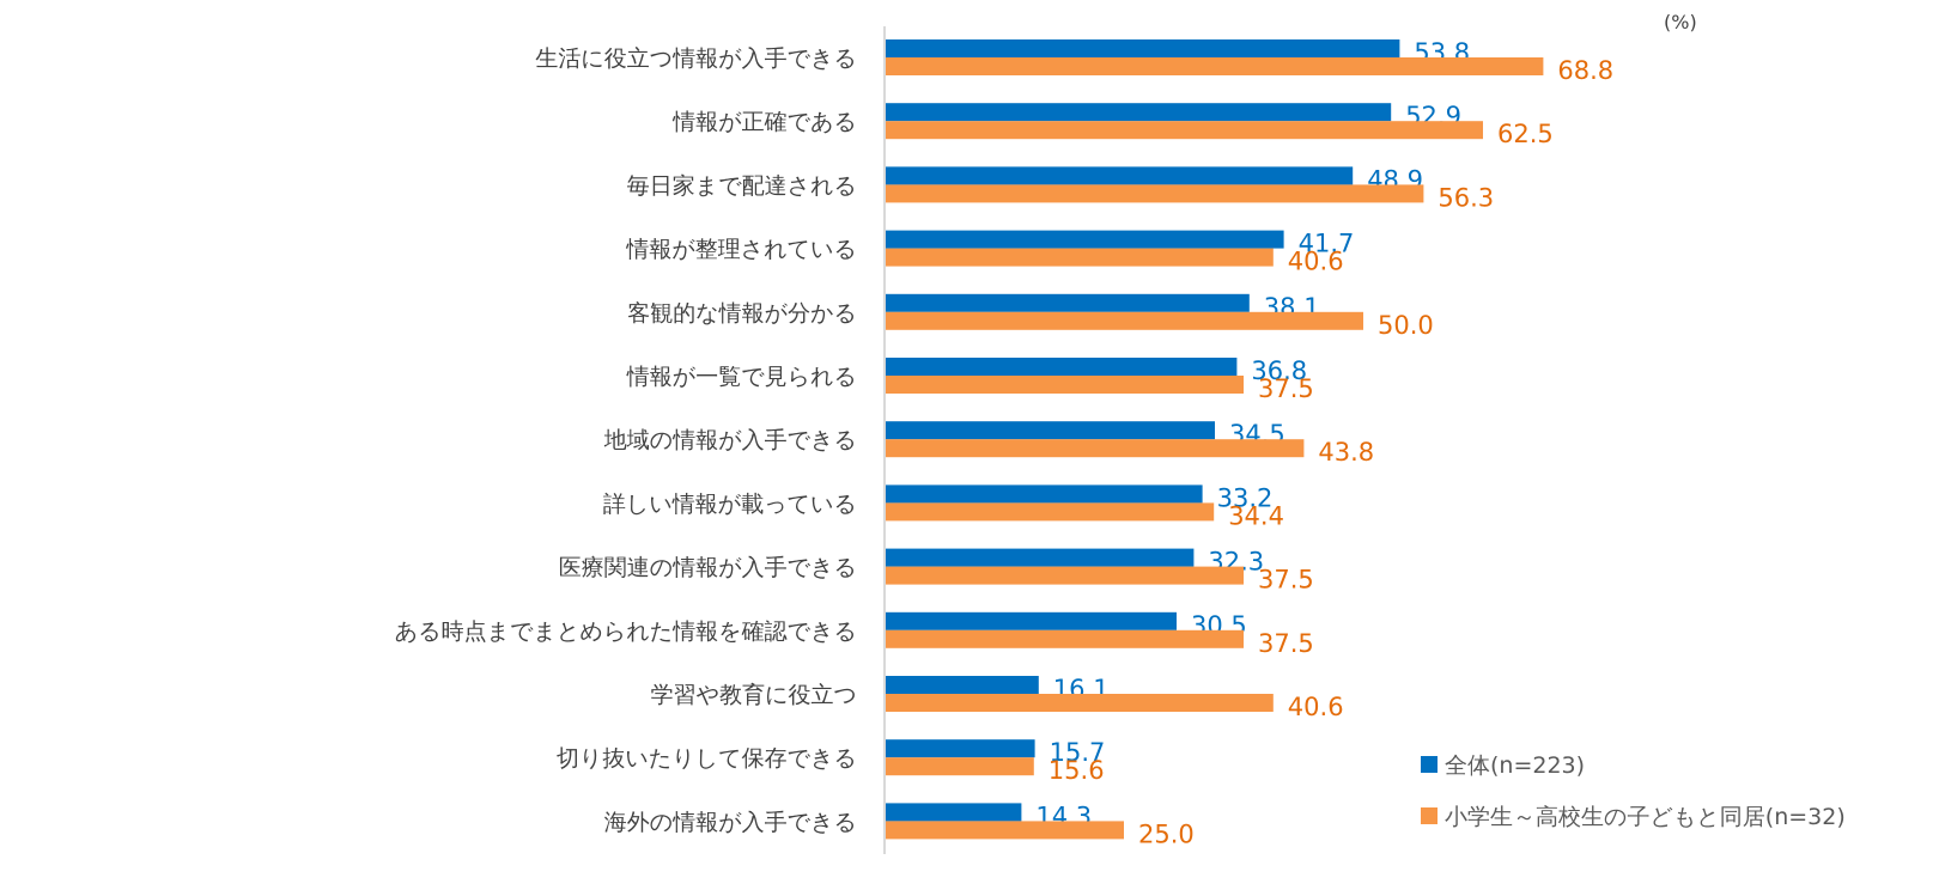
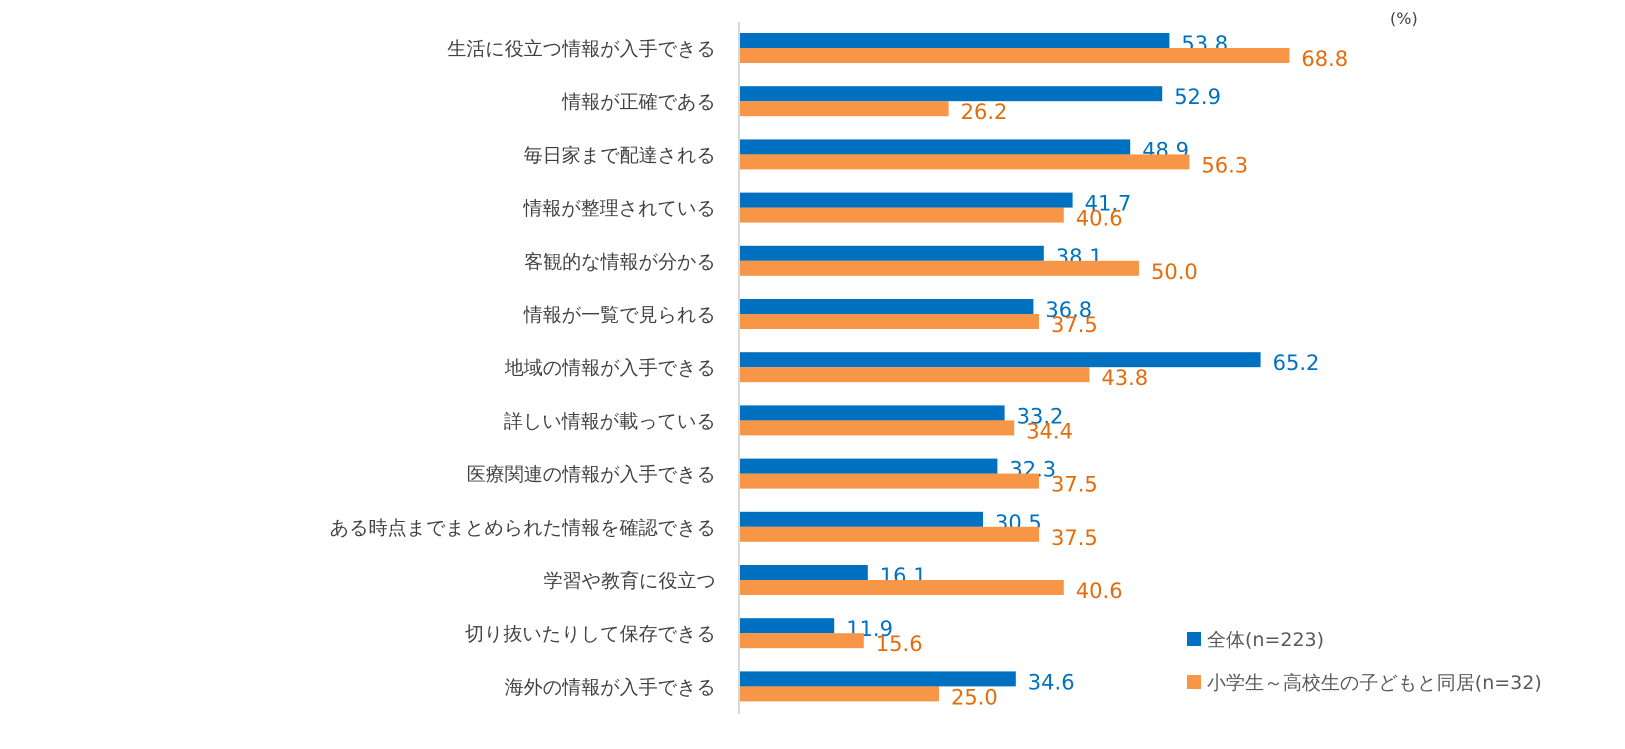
小学生～高校生の子どもと同居(n=32)/情報が正確である: 62.5 -> 26.2
全体(n=223)/地域の情報が入手できる: 34.5 -> 65.2
全体(n=223)/切り抜いたりして保存できる: 15.7 -> 11.9
全体(n=223)/海外の情報が入手できる: 14.3 -> 34.6
